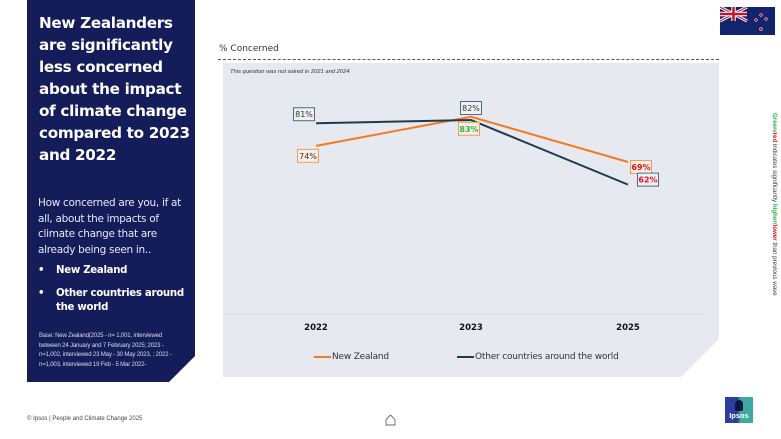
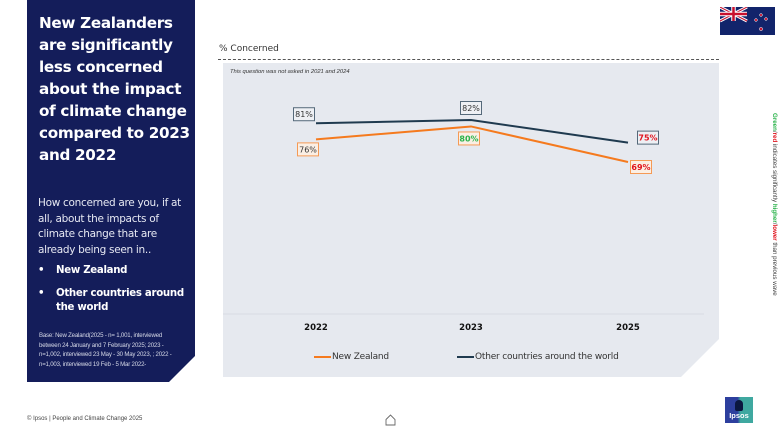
New Zealand/2022: 74% -> 76%
New Zealand/2023: 83% -> 80%
Other countries around the world/2025: 62% -> 75%
